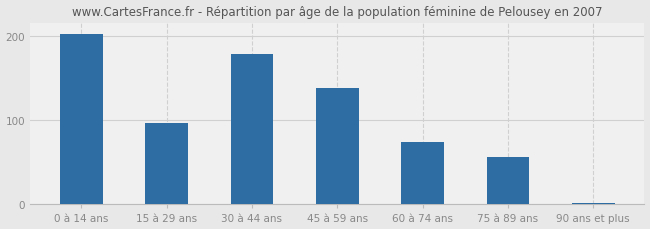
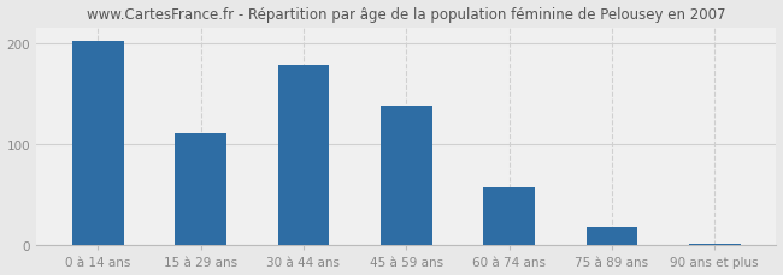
15 à 29 ans: 96 -> 111
60 à 74 ans: 74 -> 57
75 à 89 ans: 56 -> 18
